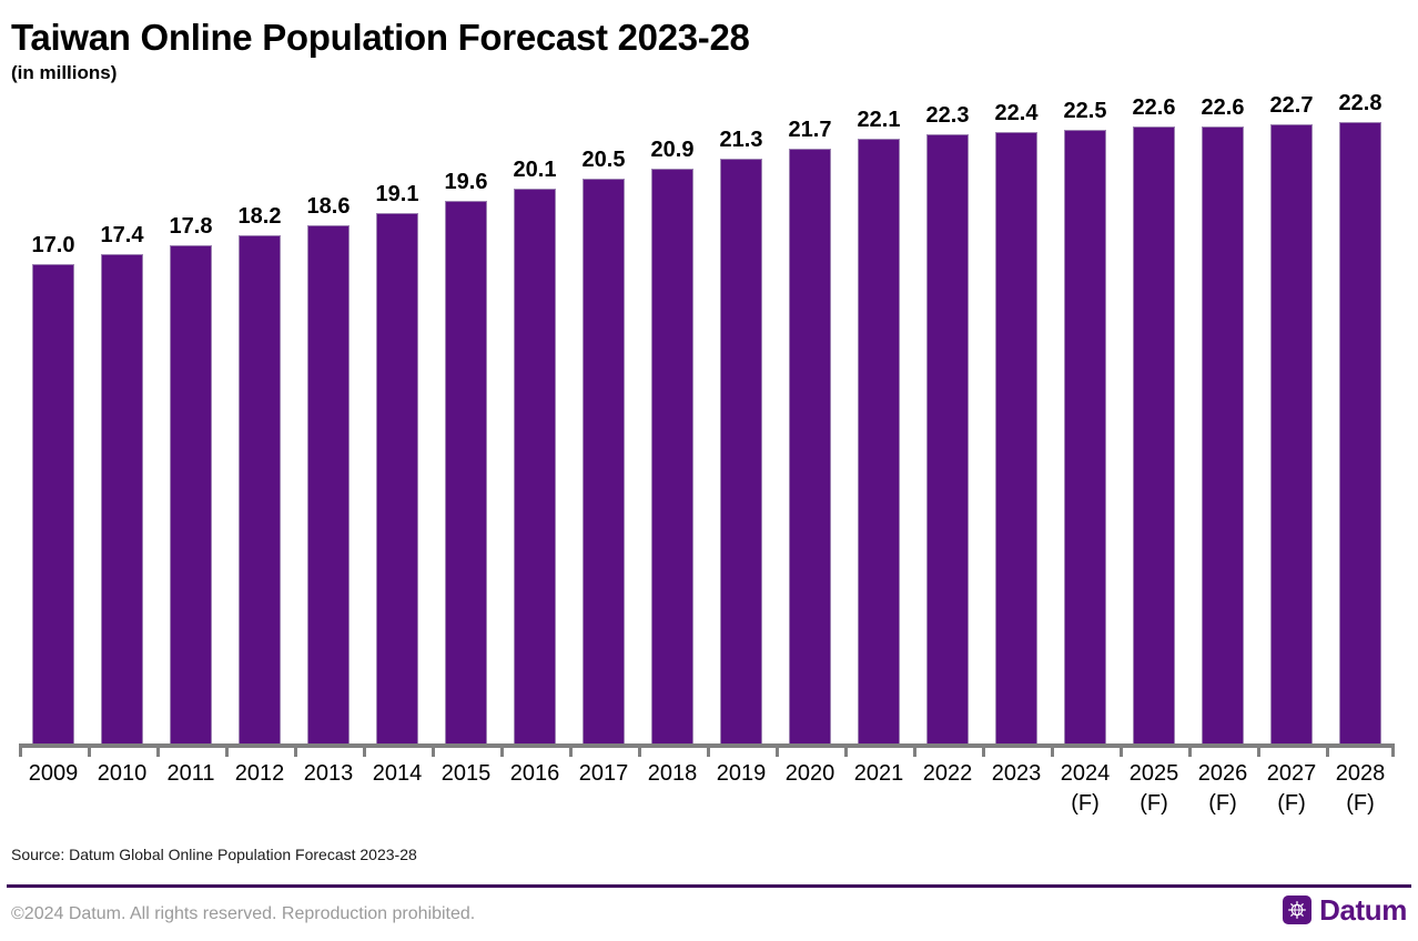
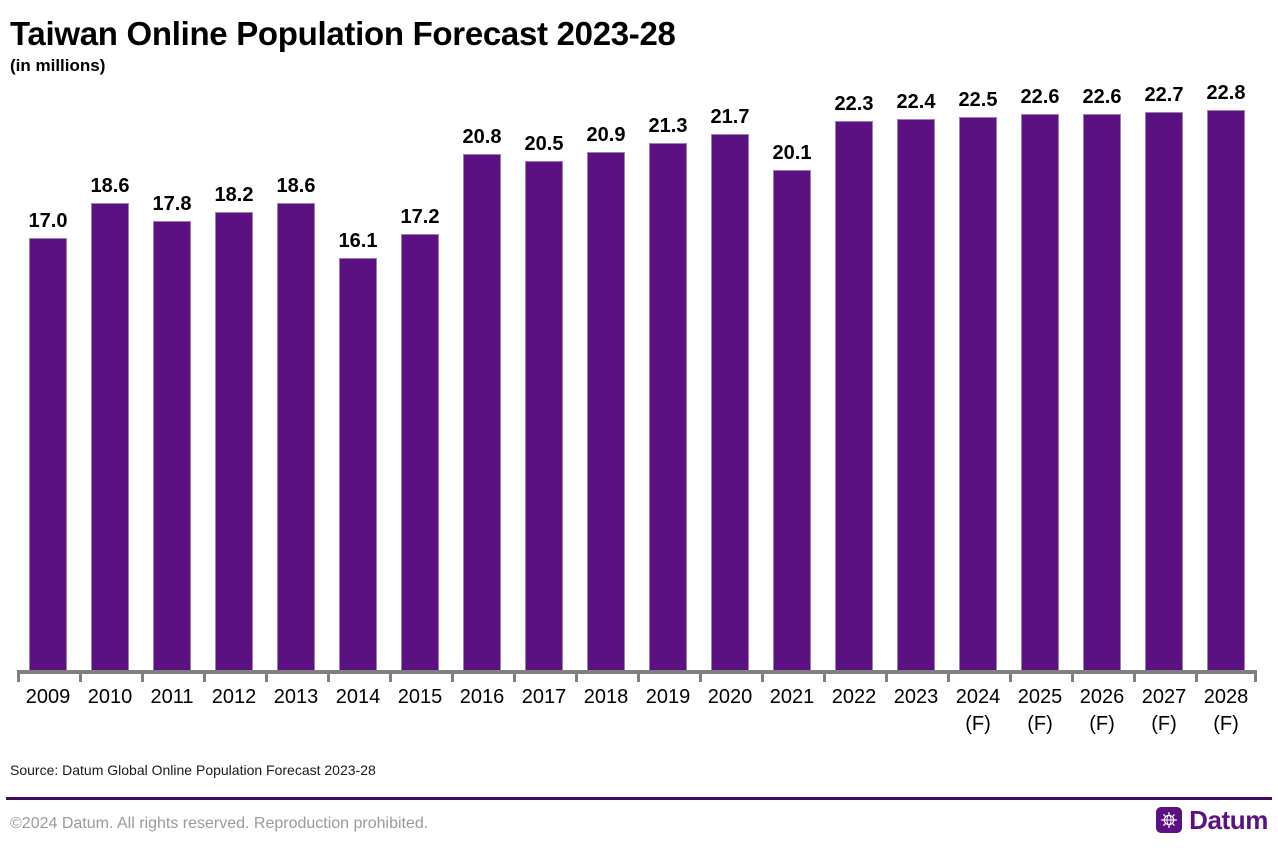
2010: 17.4 -> 18.6
2014: 19.1 -> 16.1
2015: 19.6 -> 17.2
2016: 20.1 -> 20.8
2021: 22.1 -> 20.1
